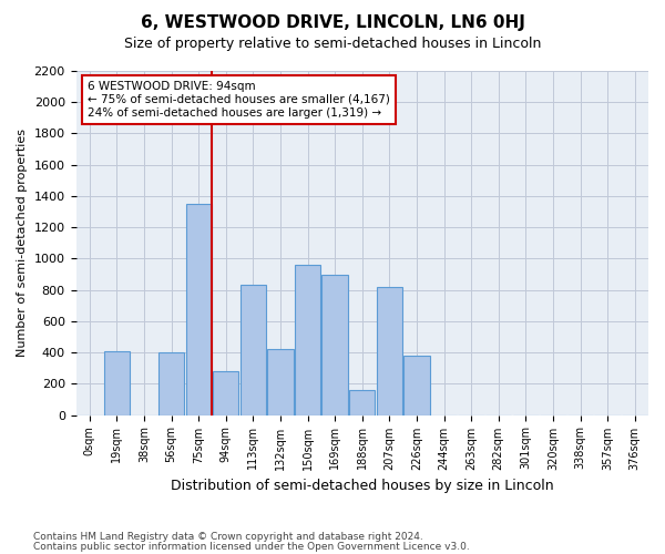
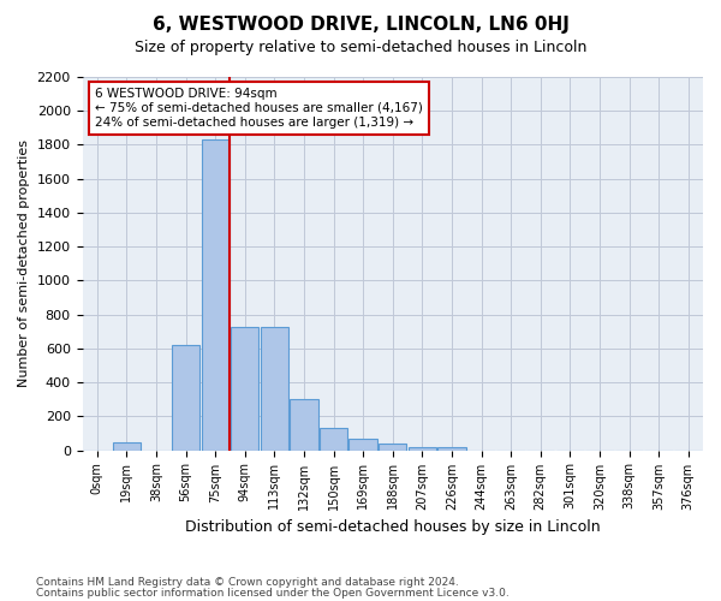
19sqm: 410 -> 50
56sqm: 400 -> 620
75sqm: 1350 -> 1830
94sqm: 280 -> 730
113sqm: 830 -> 730
132sqm: 420 -> 300
150sqm: 960 -> 130
169sqm: 900 -> 60
188sqm: 160 -> 40
207sqm: 820 -> 20
226sqm: 380 -> 20
